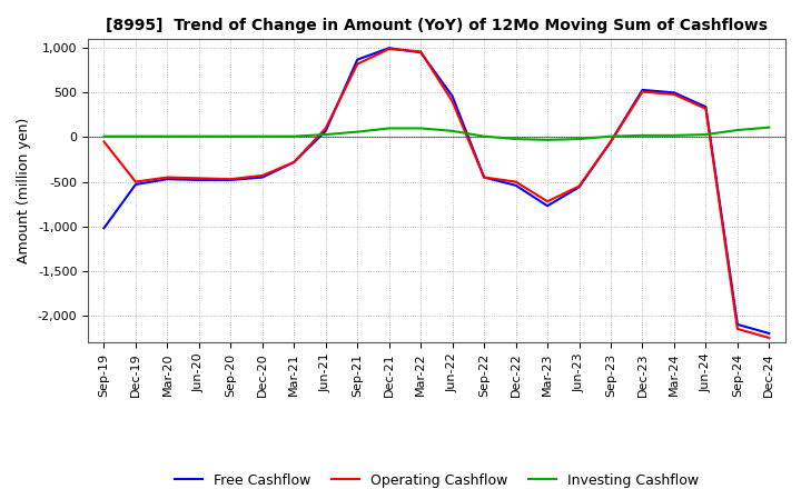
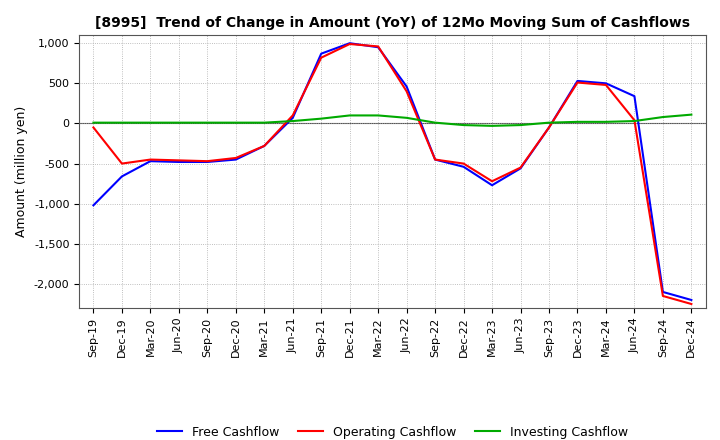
Free Cashflow/Dec-19: -530 -> -660
Operating Cashflow/Jun-24: 320 -> 40
